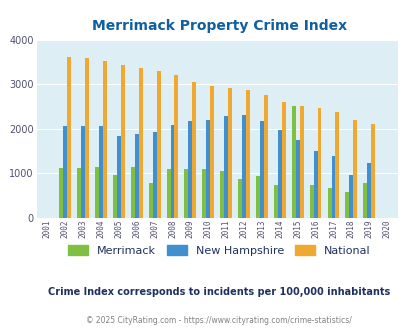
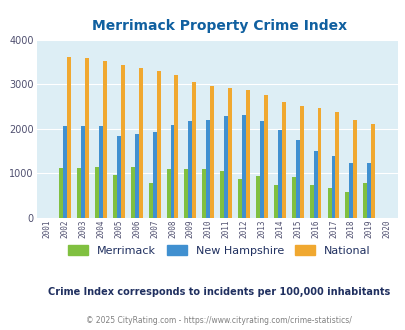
Merrimack/2015: 2500 -> 920
New Hampshire/2018: 950 -> 1240
